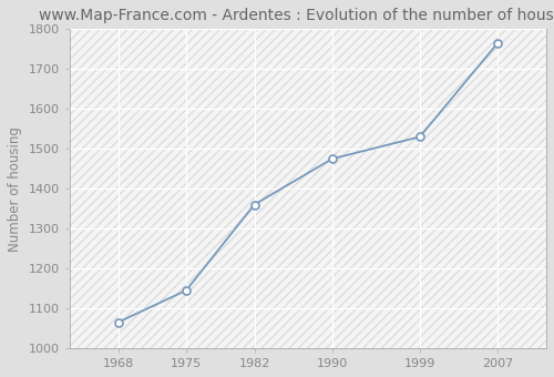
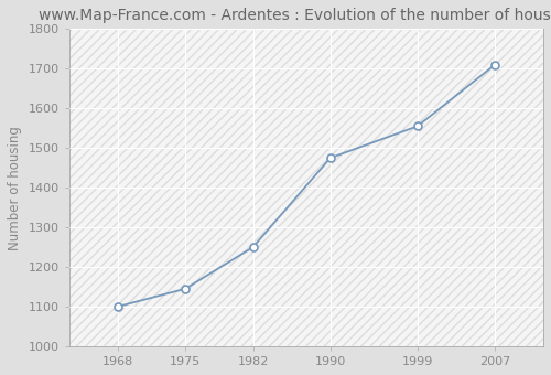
1968: 1065 -> 1100
1982: 1360 -> 1250
1999: 1530 -> 1555
2007: 1765 -> 1710
